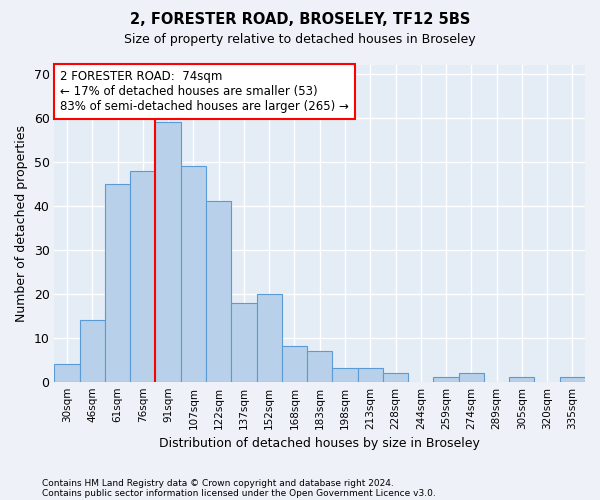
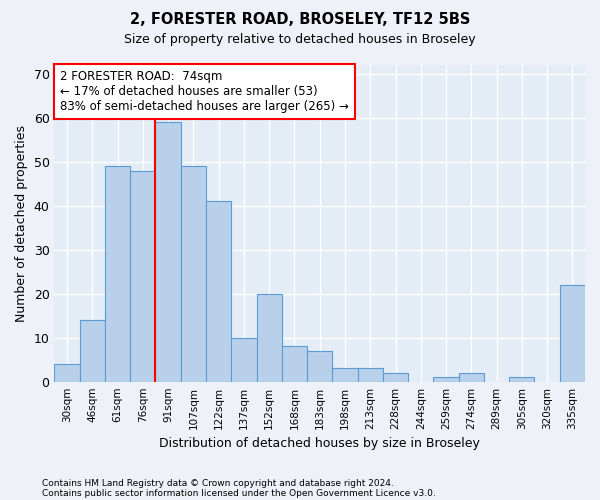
61sqm: 45 -> 49
137sqm: 18 -> 10
335sqm: 1 -> 22
